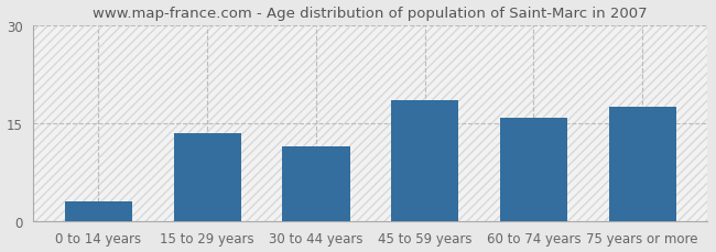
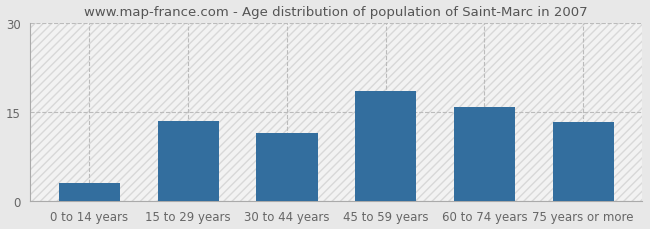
75 years or more: 17.5 -> 13.2
